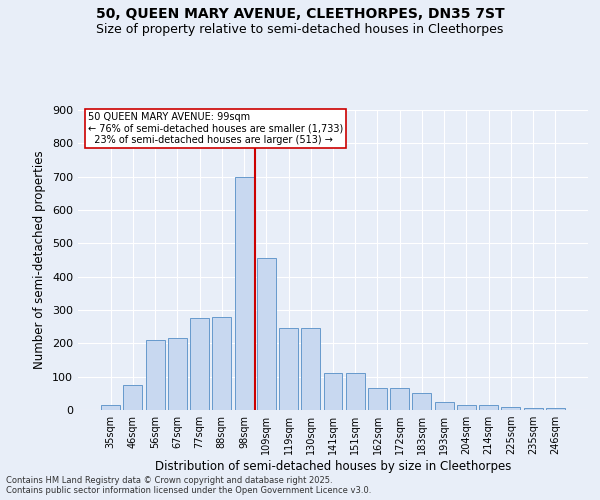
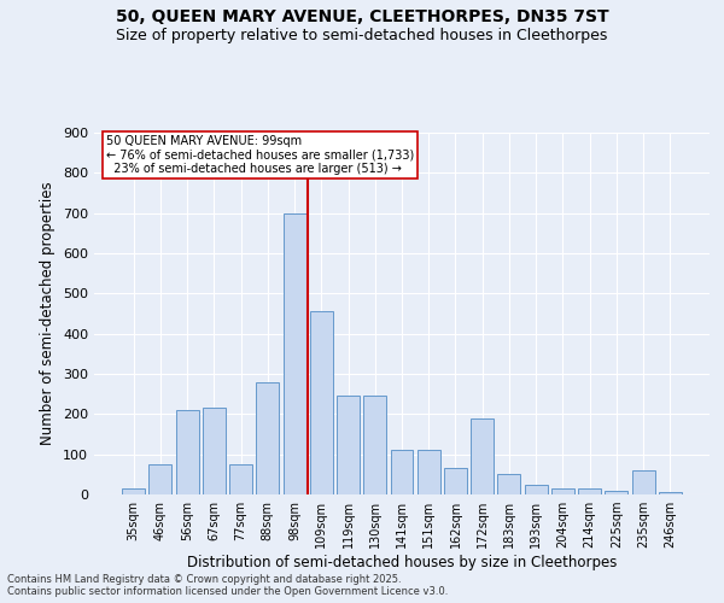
77sqm: 275 -> 75
172sqm: 65 -> 190
235sqm: 5 -> 60
